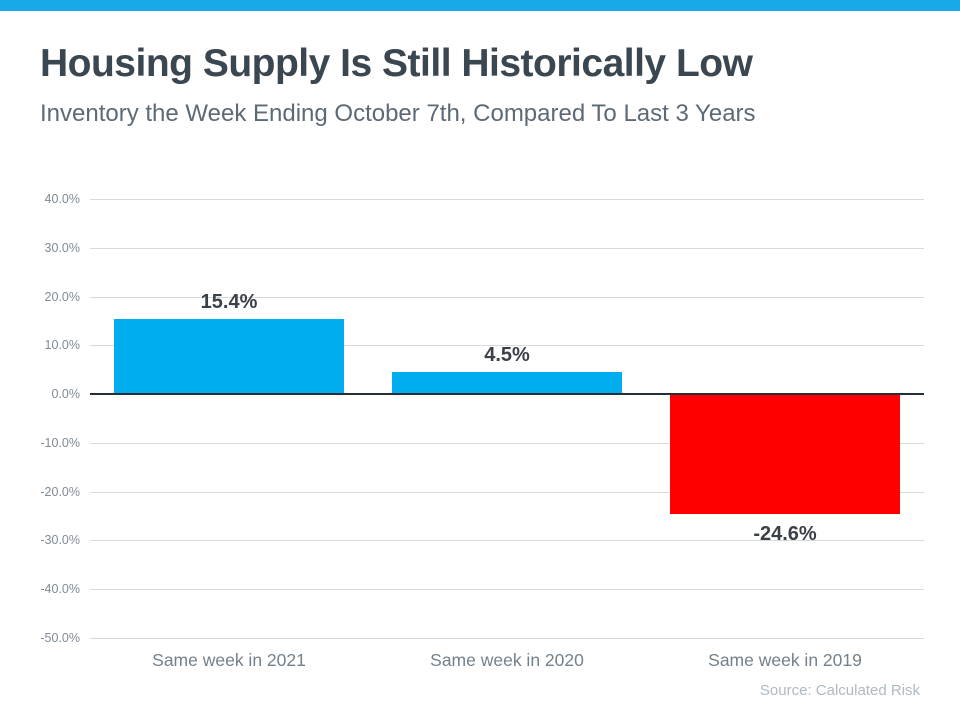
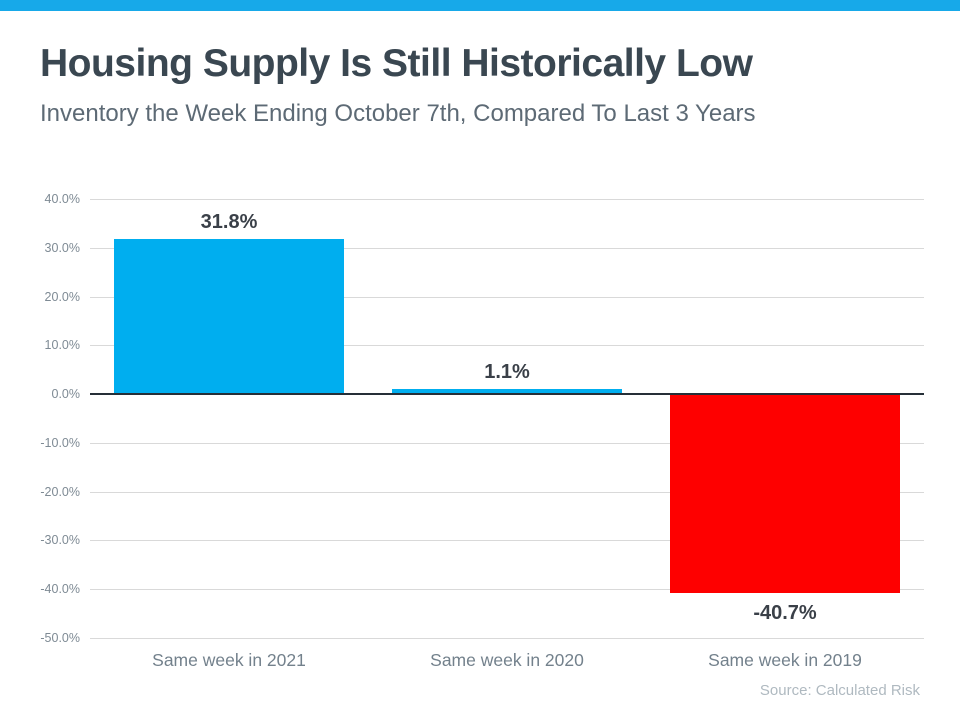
Same week in 2021: 15.4% -> 31.8%
Same week in 2020: 4.5% -> 1.1%
Same week in 2019: -24.6% -> -40.7%
